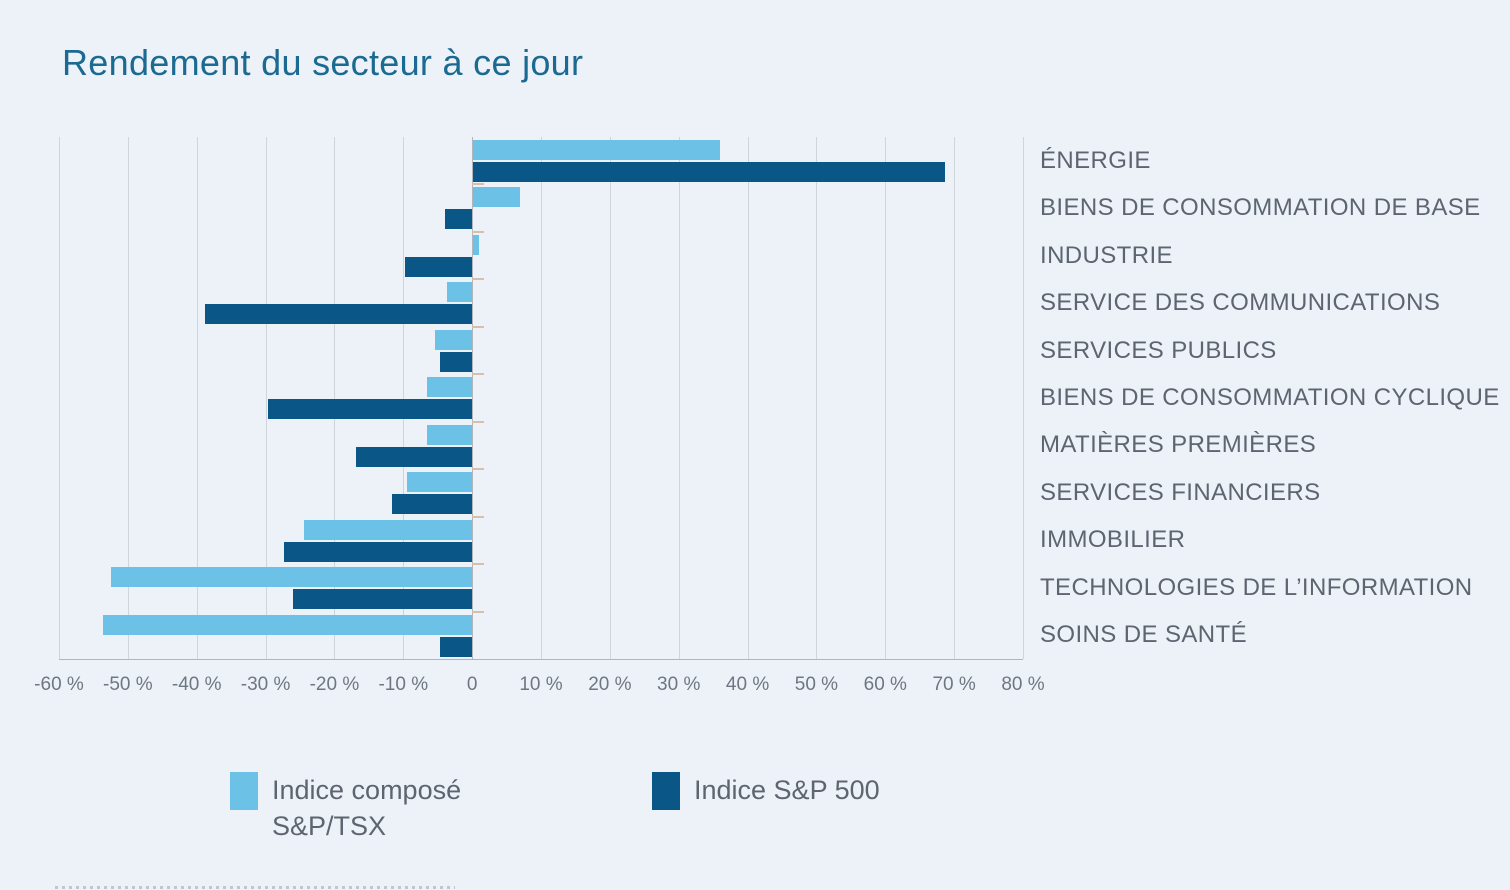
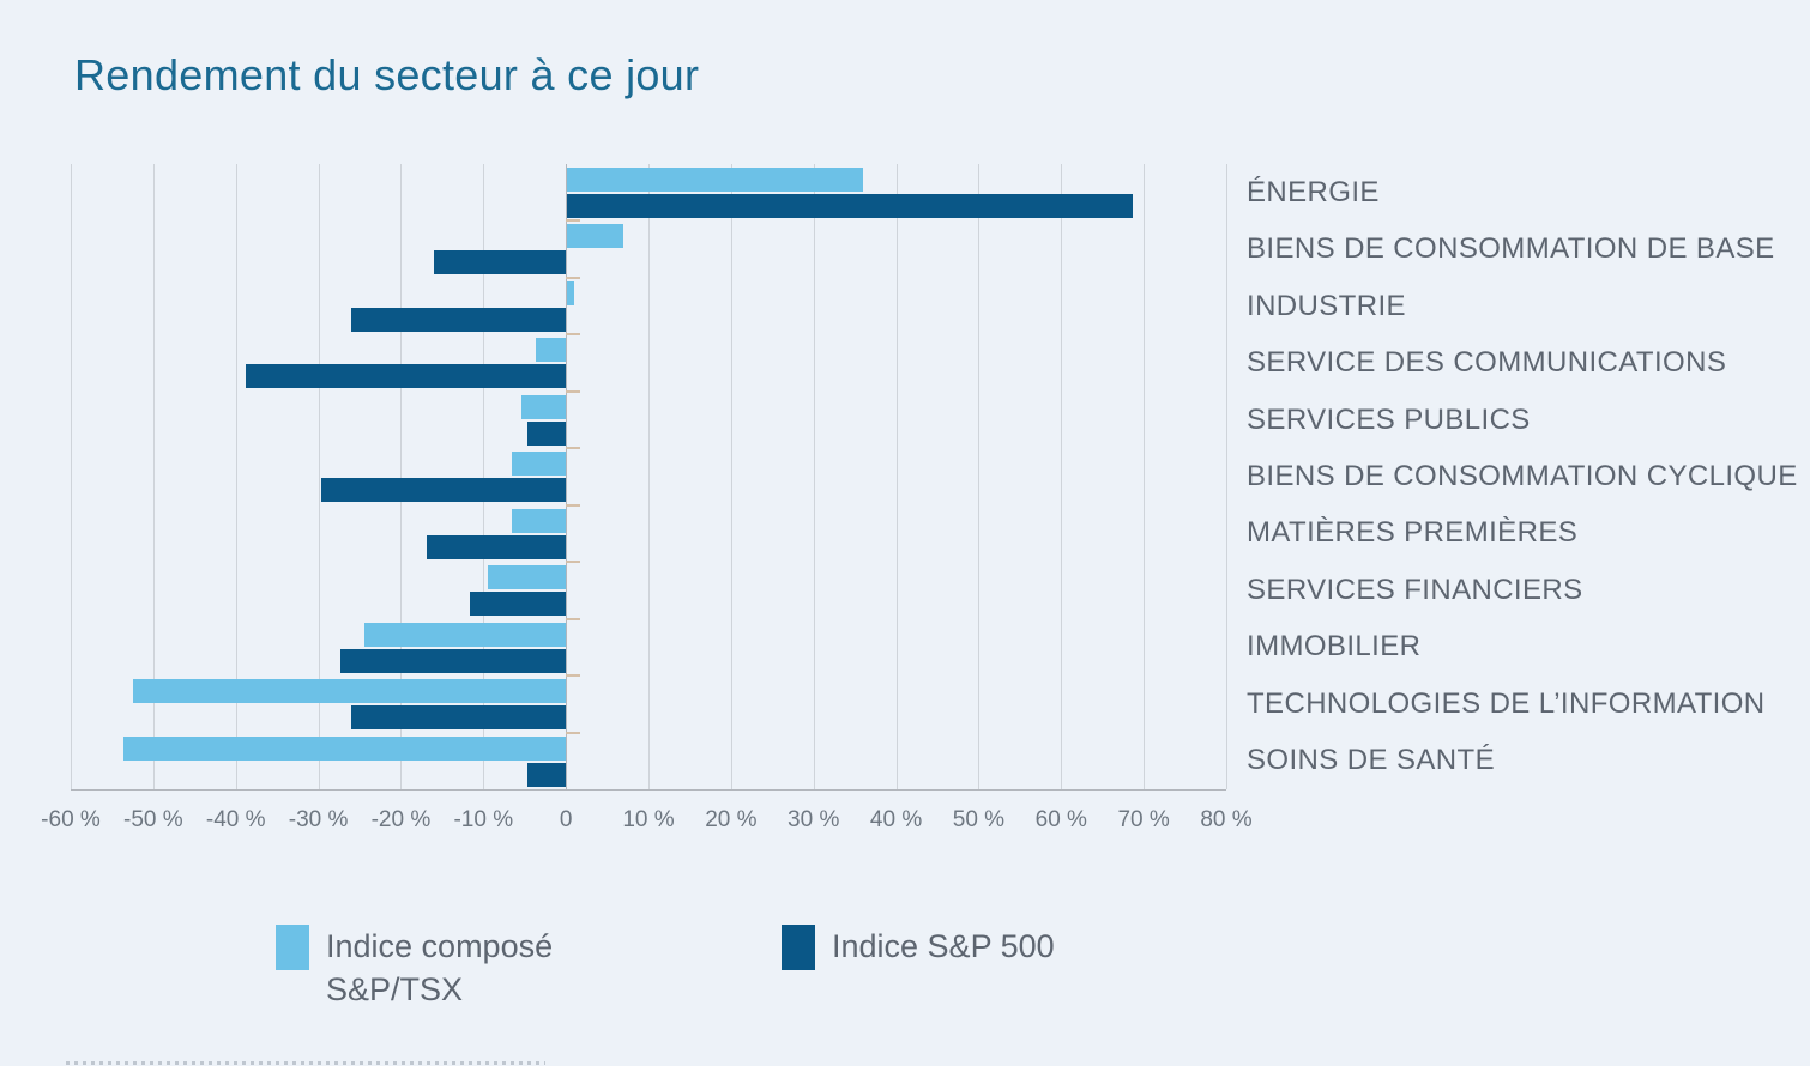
Indice S&P 500/BIENS DE CONSOMMATION DE BASE: -4% -> -16%
Indice S&P 500/INDUSTRIE: -10% -> -26%
